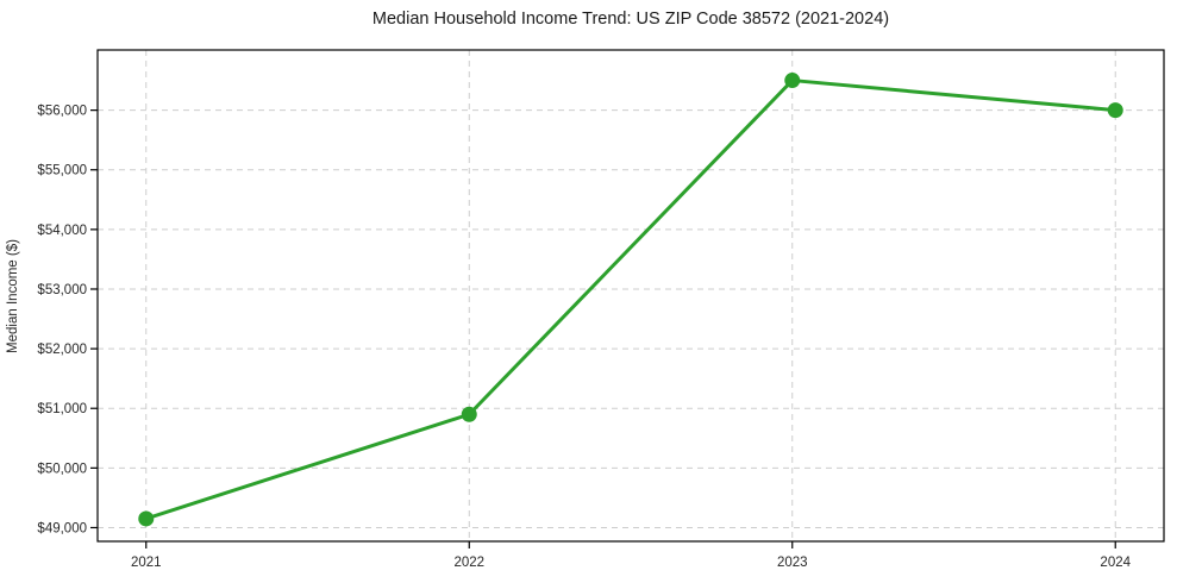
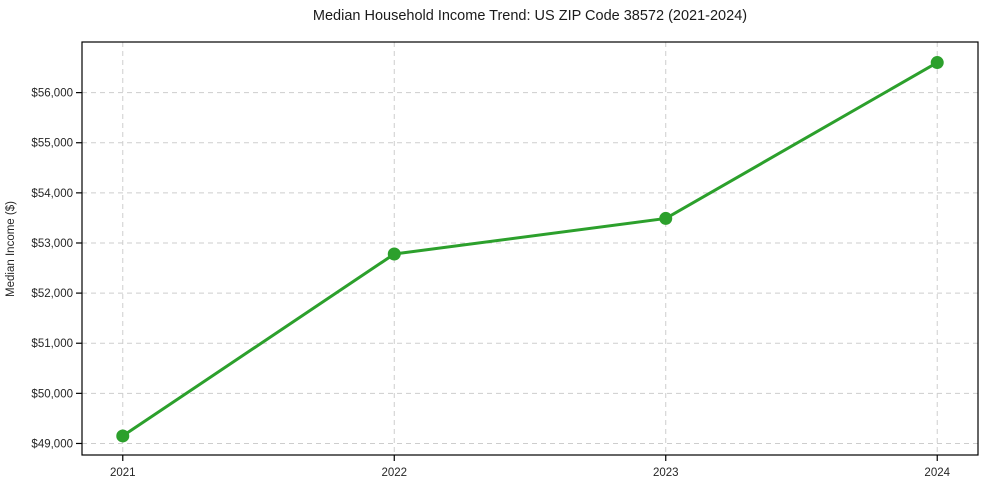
2022: $50900 -> $52800
2023: $56500 -> $53500
2024: $56000 -> $56600
